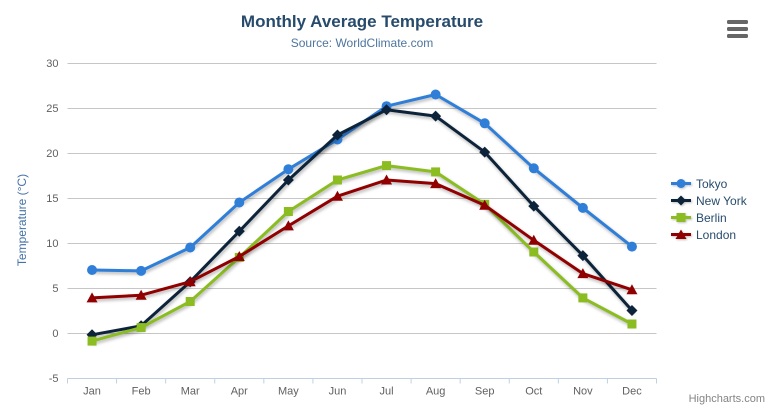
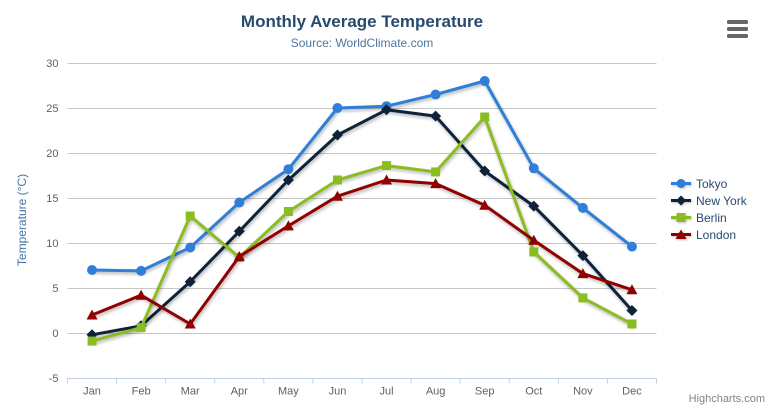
London/Jan: 4 -> 2
Berlin/Mar: 4 -> 13
London/Mar: 6 -> 1
Tokyo/Jun: 22 -> 25
Tokyo/Sep: 23 -> 28
New York/Sep: 20 -> 18
Berlin/Sep: 14 -> 24
